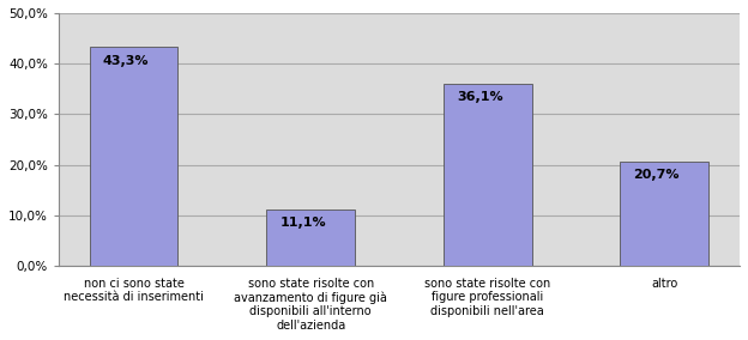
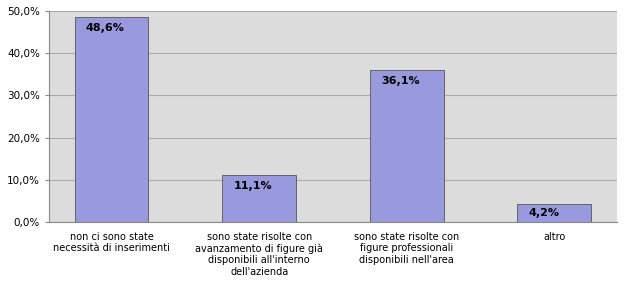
non ci sono state necessità di inserimenti: 43,3% -> 48,6%
altro: 20,7% -> 4,2%
